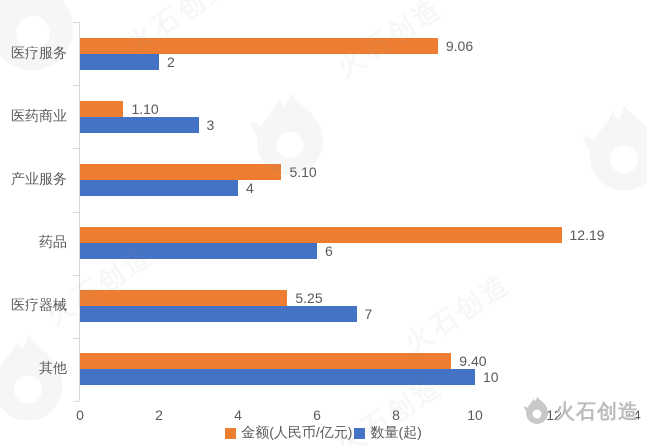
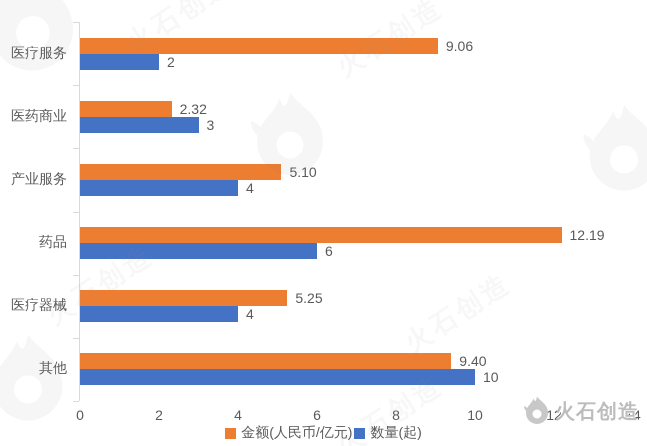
金额(人民币/亿元)/医药商业: 1.10 -> 2.32
数量(起)/医疗器械: 7 -> 4
